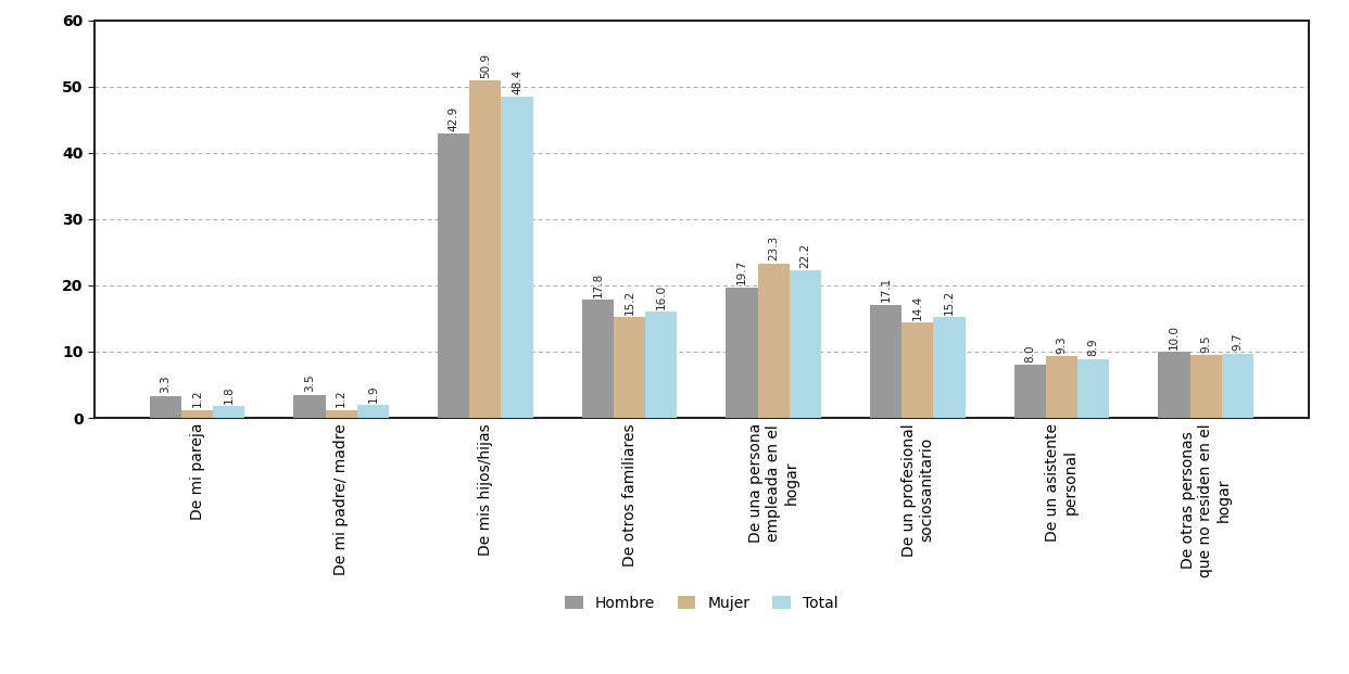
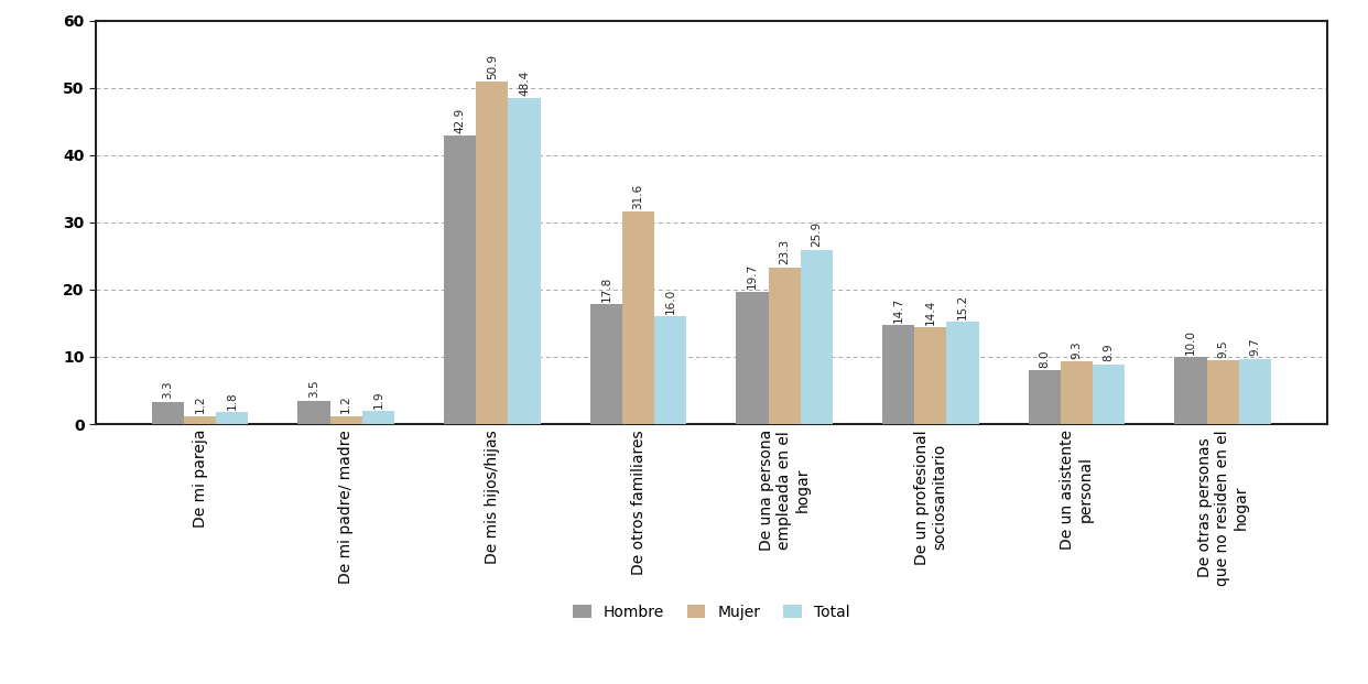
Mujer/De otros familiares: 15.2 -> 31.6
Total/De una persona empleada en el hogar: 22.2 -> 25.9
Hombre/De un profesional sociosanitario: 17.1 -> 14.7
